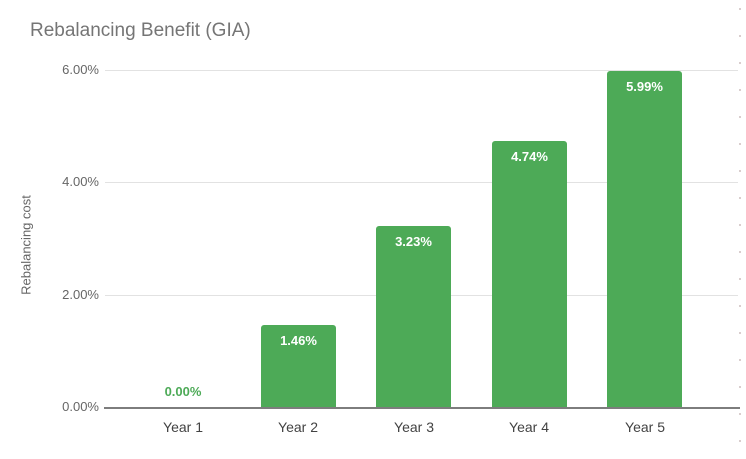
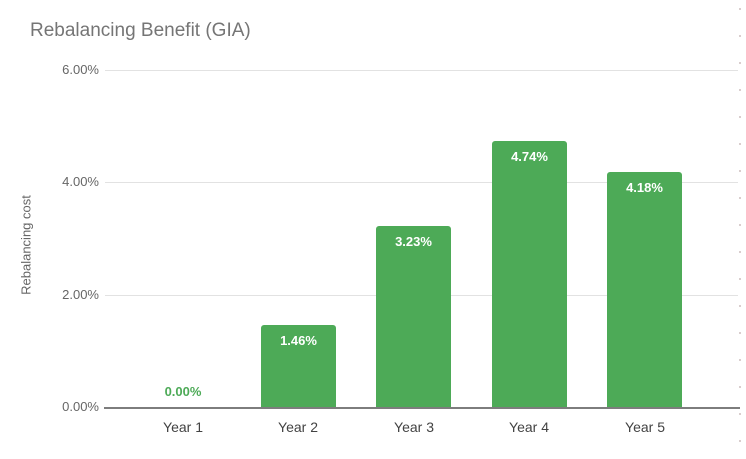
Year 5: 5.99% -> 4.18%
